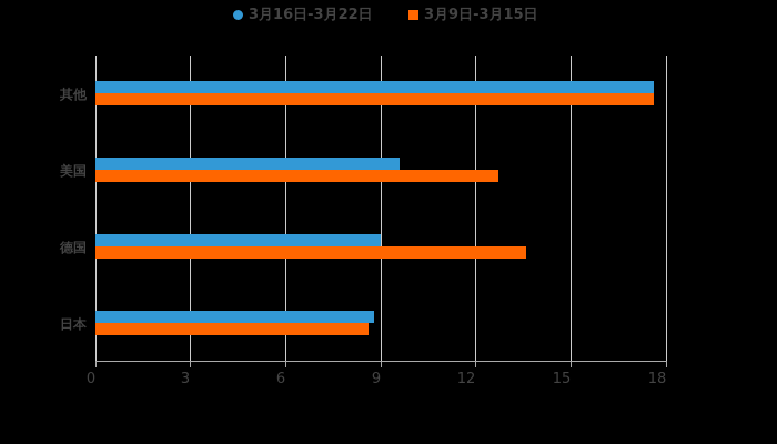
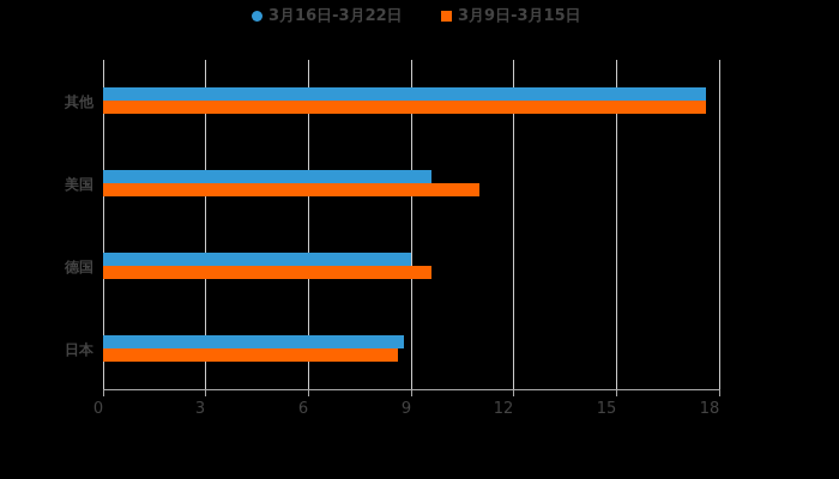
3月9日-3月15日/美国: 12.7 -> 11.0
3月9日-3月15日/德国: 13.6 -> 9.6
